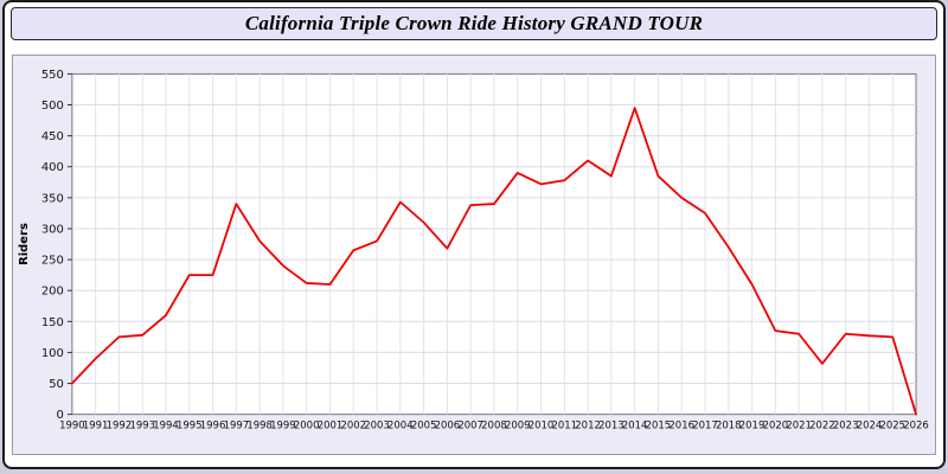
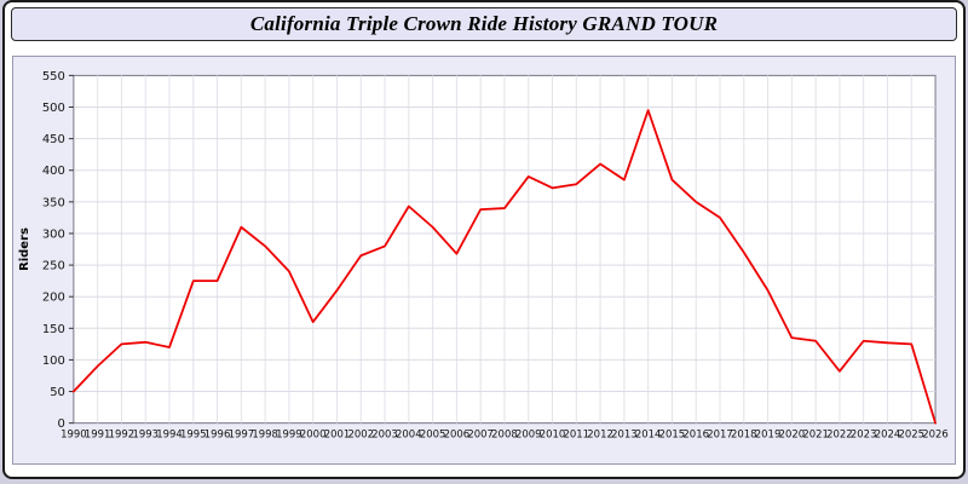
1994: 160 -> 120
1997: 340 -> 310
2000: 210 -> 160
